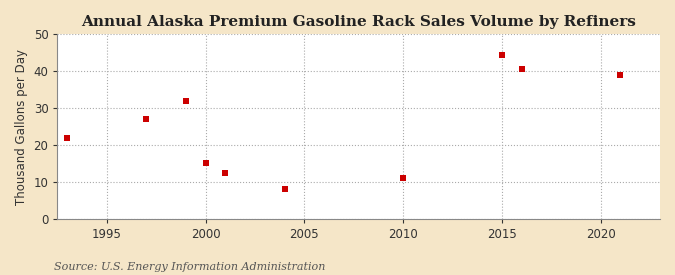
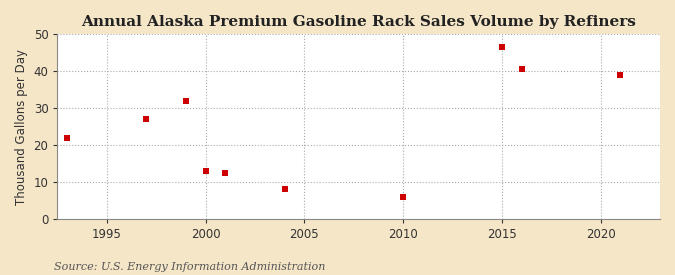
2000: 15.0 -> 13.0
2010: 11.0 -> 6.0
2015: 44.5 -> 46.5
